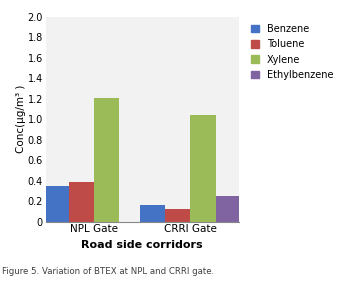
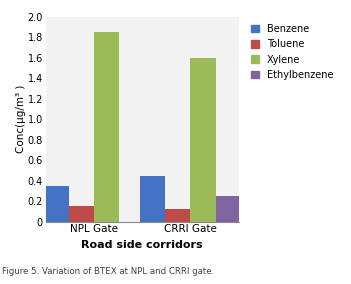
Toluene/NPL Gate: 0.39 -> 0.15
Xylene/NPL Gate: 1.21 -> 1.85
Benzene/CRRI Gate: 0.16 -> 0.45
Xylene/CRRI Gate: 1.04 -> 1.60
